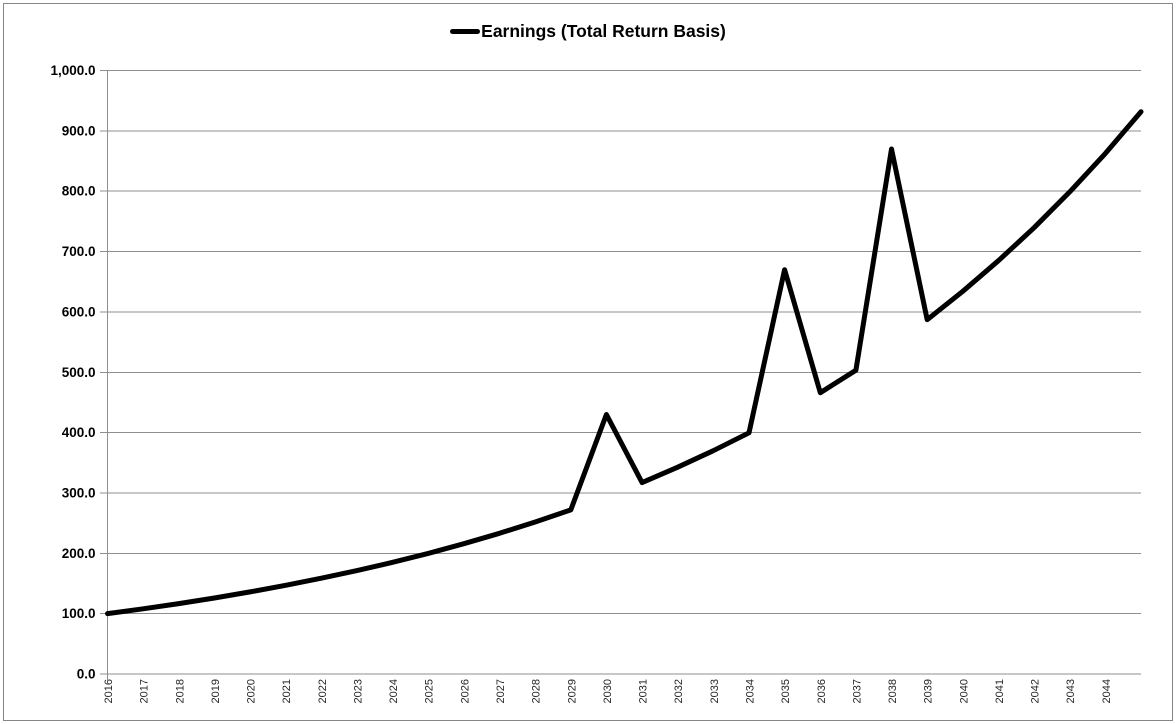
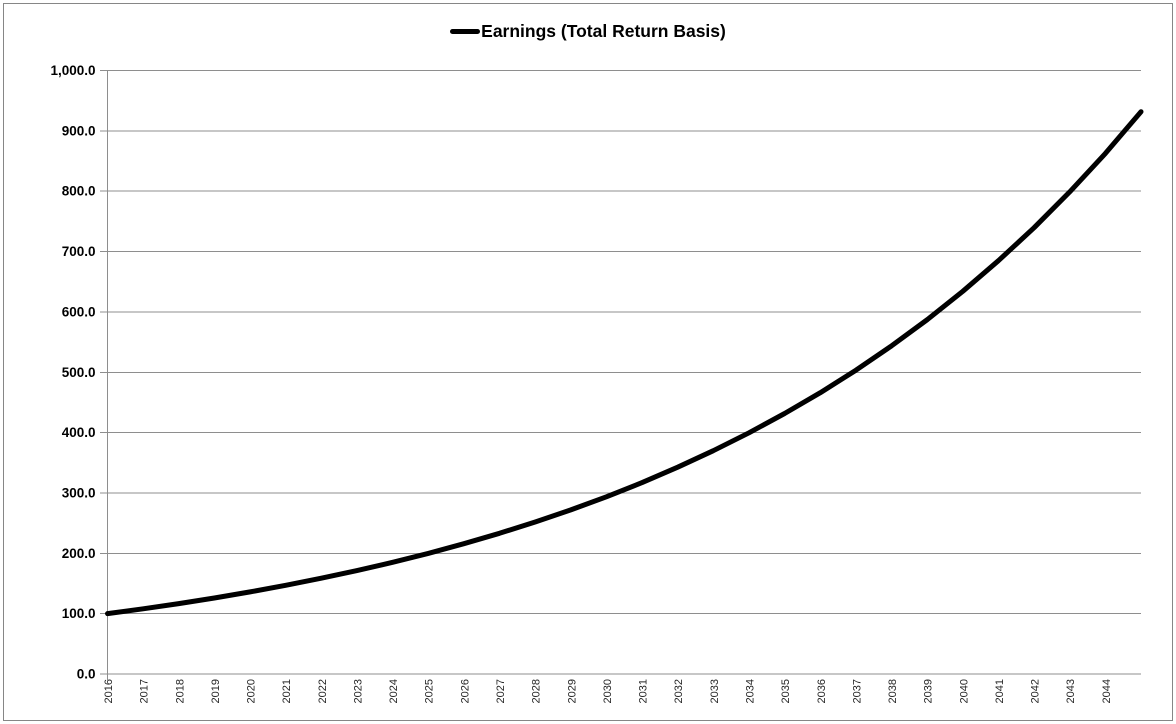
2030: 430 -> 290
2035: 670 -> 430
2038: 870 -> 540
